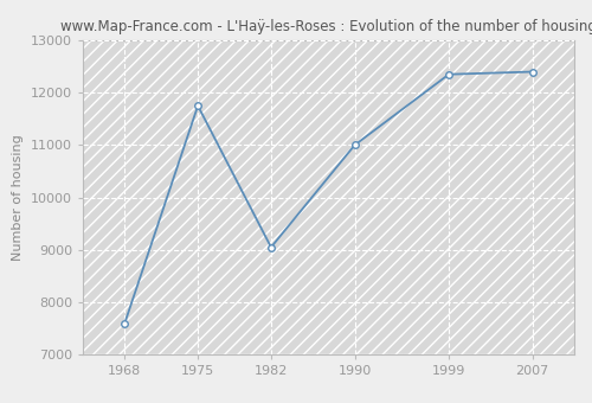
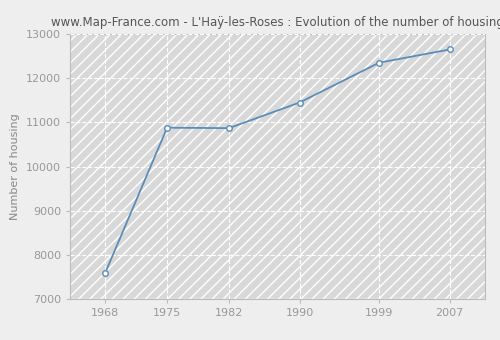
1975: 11750 -> 10880
1982: 9050 -> 10870
1990: 11000 -> 11450
2007: 12400 -> 12650
